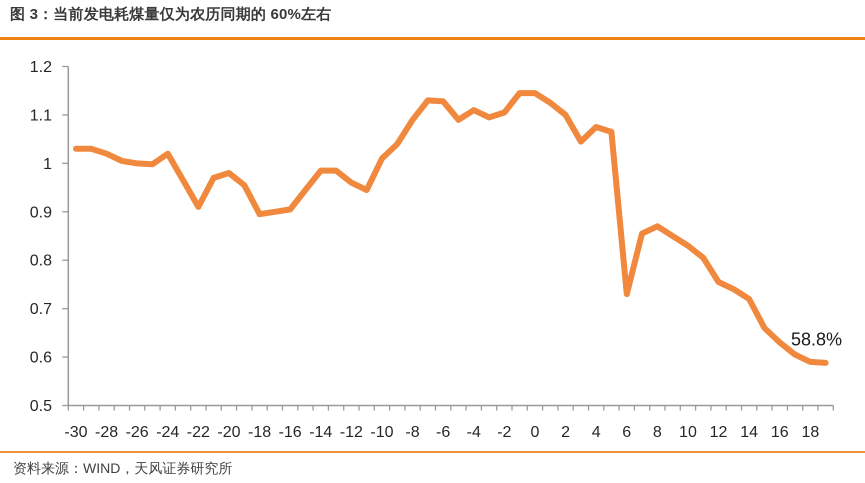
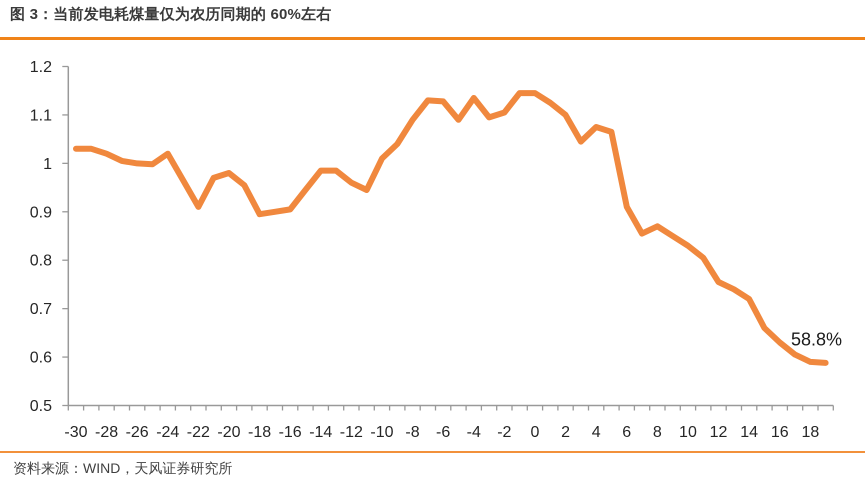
-4: 1.11 -> 1.14
6: 0.73 -> 0.91
